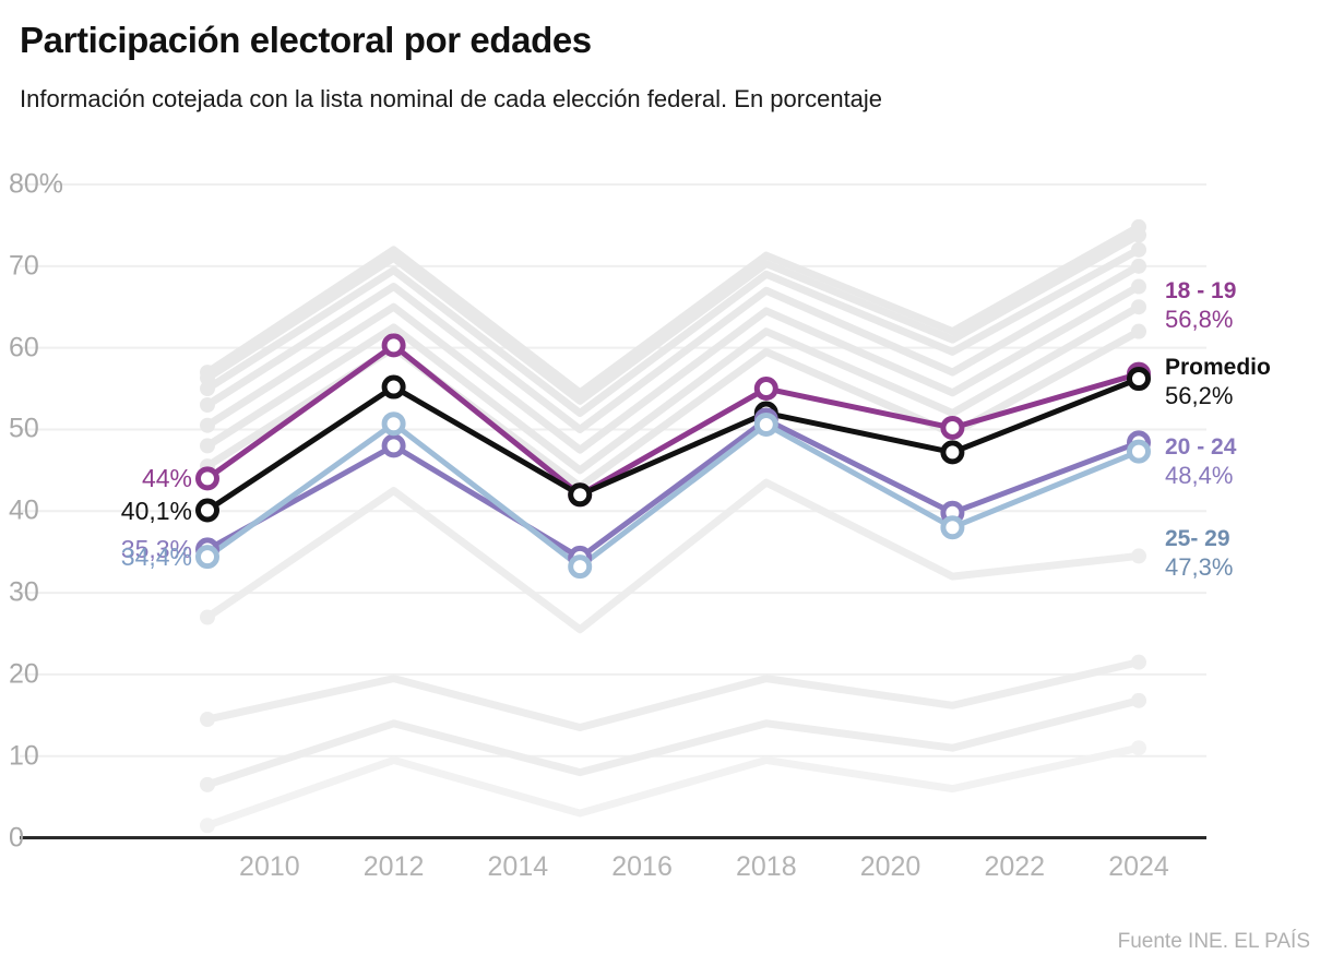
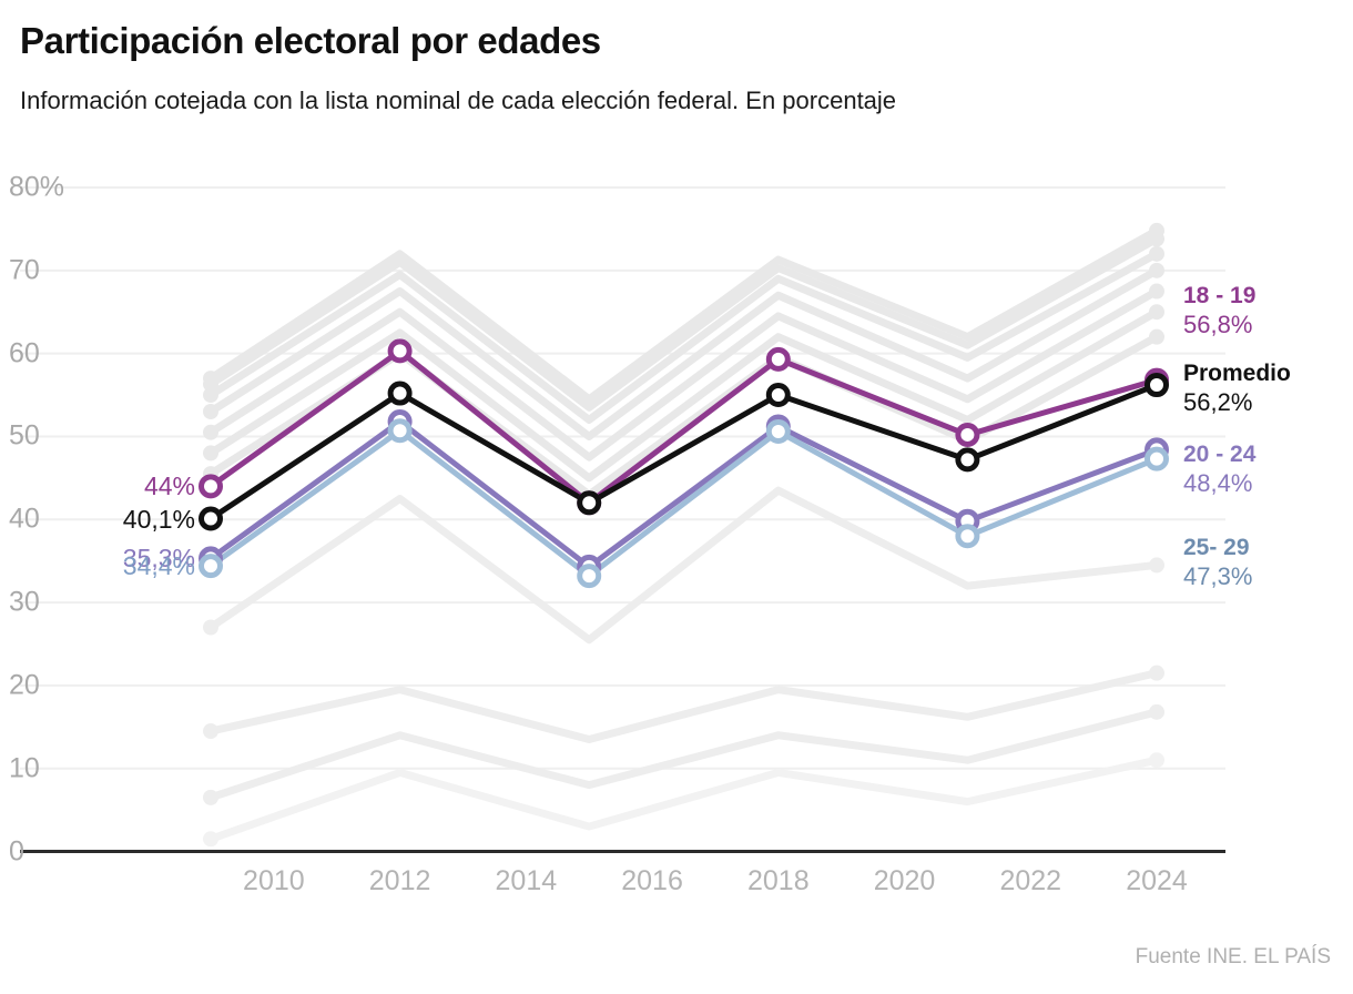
20 - 24/2012: 48% -> 52%
18 - 19/2018: 55% -> 59%
Promedio/2018: 52% -> 55%
